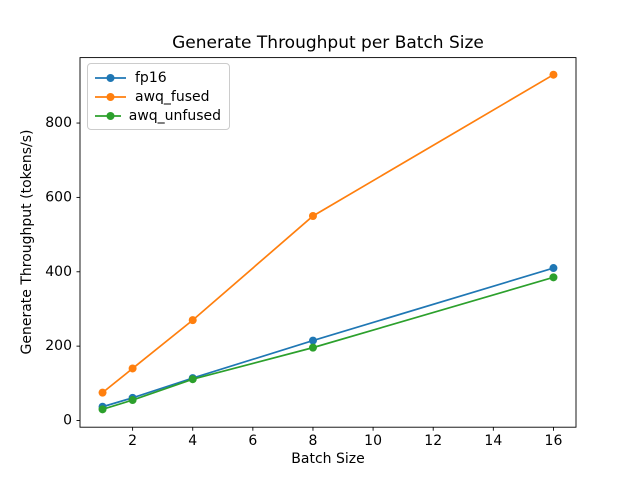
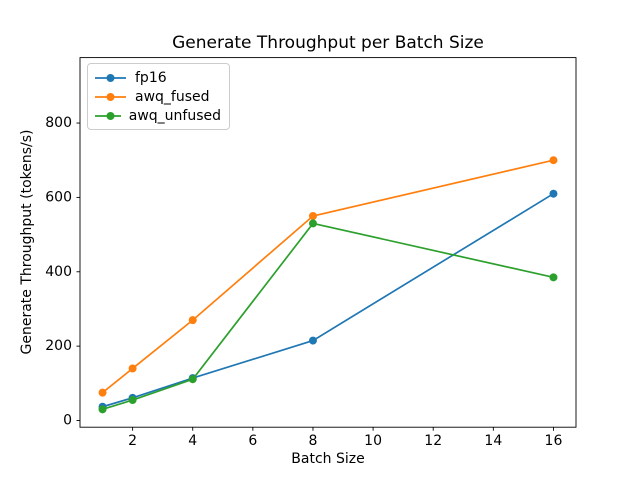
awq_unfused/8: 200 -> 530
fp16/16: 410 -> 610
awq_fused/16: 930 -> 700
